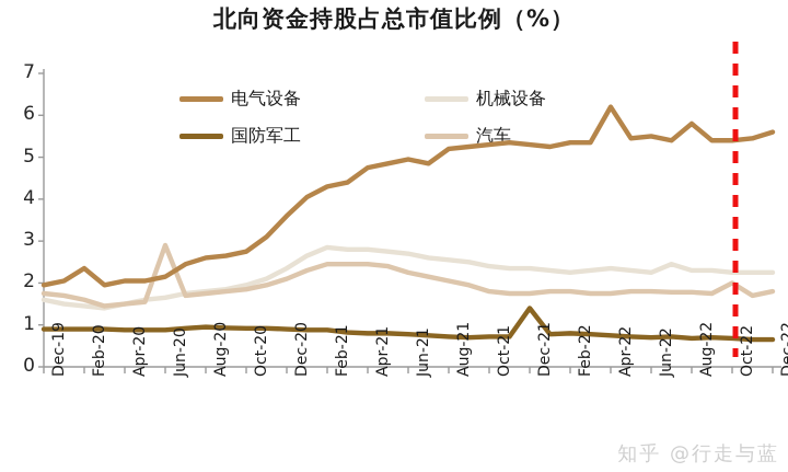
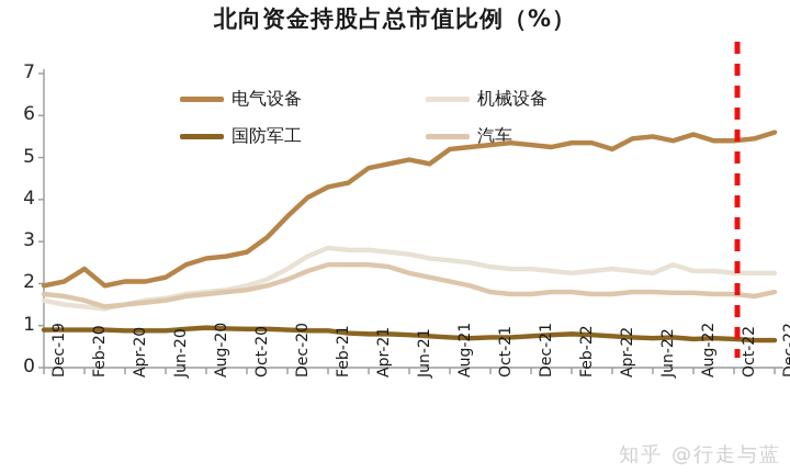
汽车/Jun-20: 2.9 -> 1.6
国防军工/Dec-21: 1.4 -> 0.8
电气设备/Apr-22: 6.2 -> 5.2
电气设备/Aug-22: 5.8 -> 5.5
汽车/Oct-22: 2.0 -> 1.8
